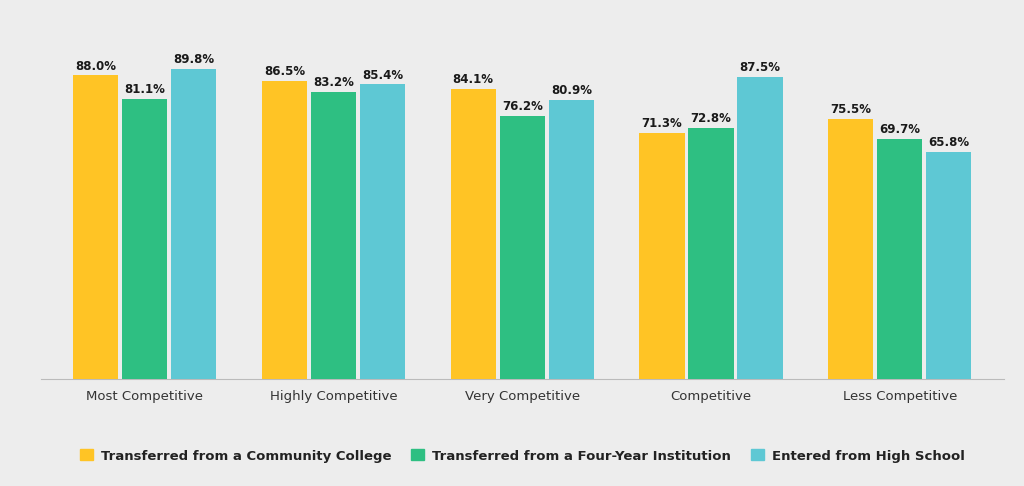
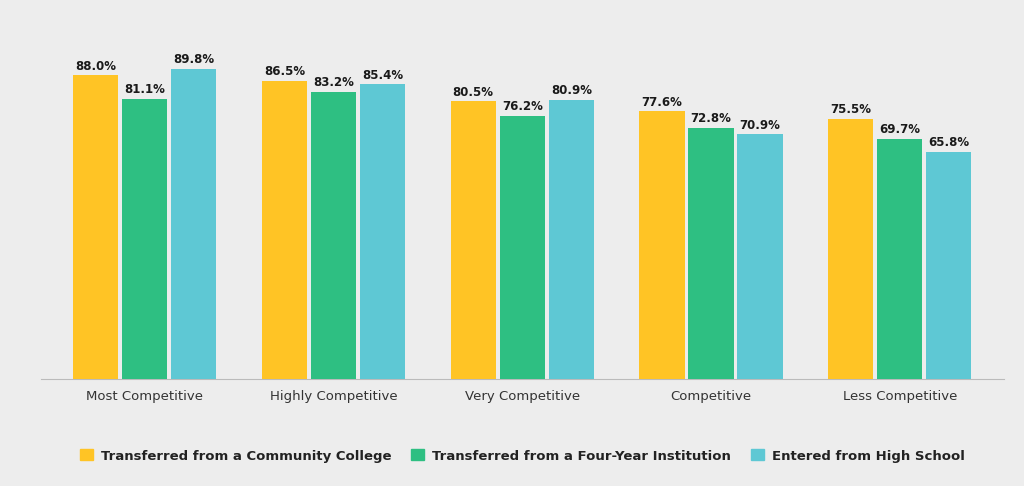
Transferred from a Community College/Very Competitive: 84.1% -> 80.5%
Transferred from a Community College/Competitive: 71.3% -> 77.6%
Entered from High School/Competitive: 87.5% -> 70.9%
